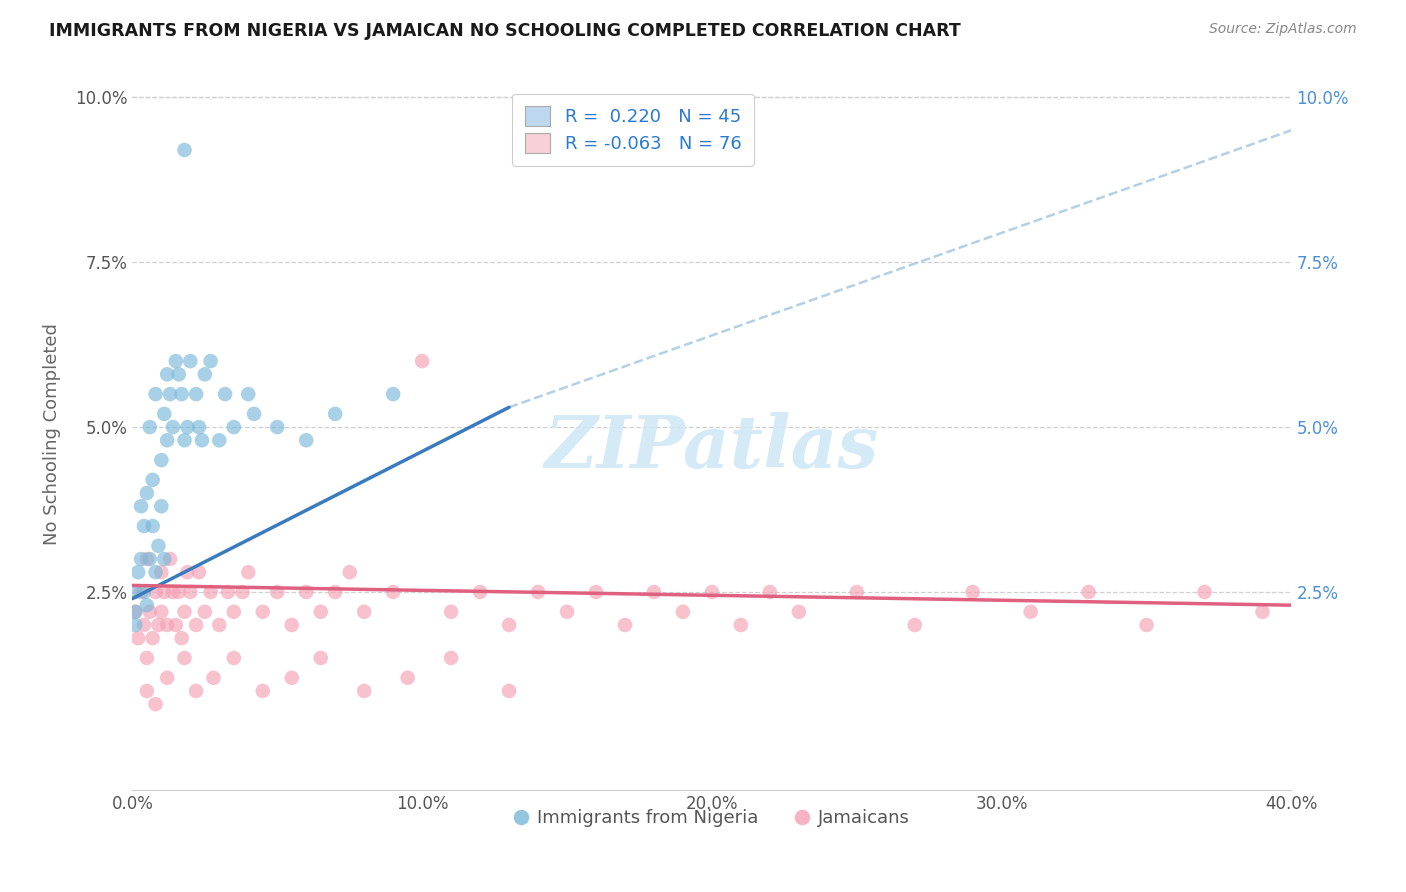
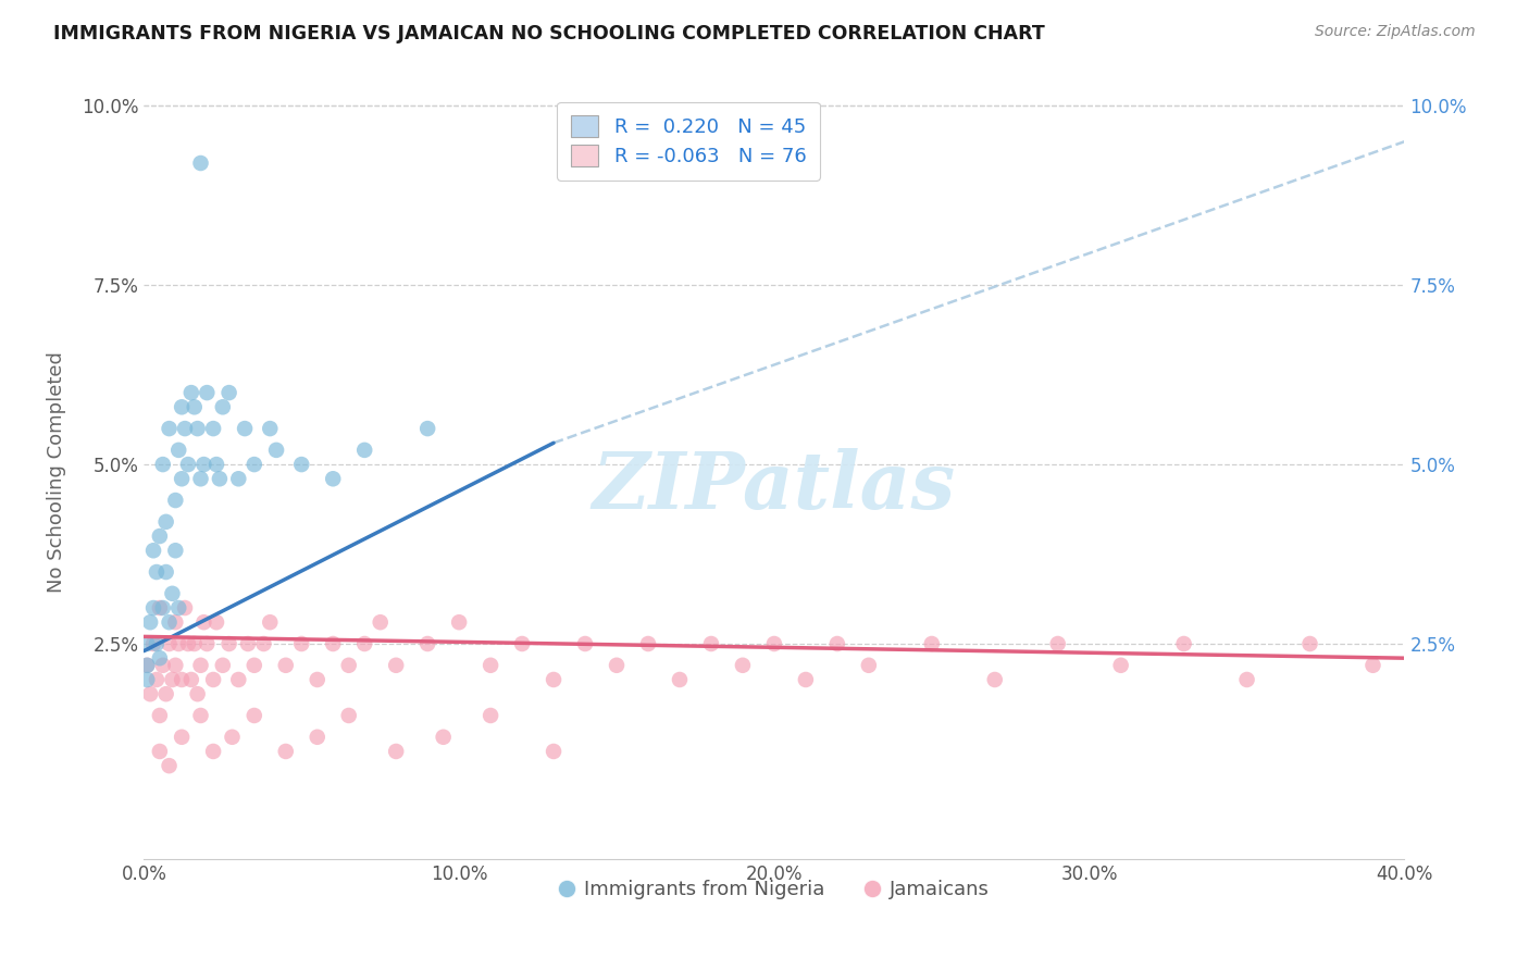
Jamaicans/10.0%: 6.0% -> 2.8%
